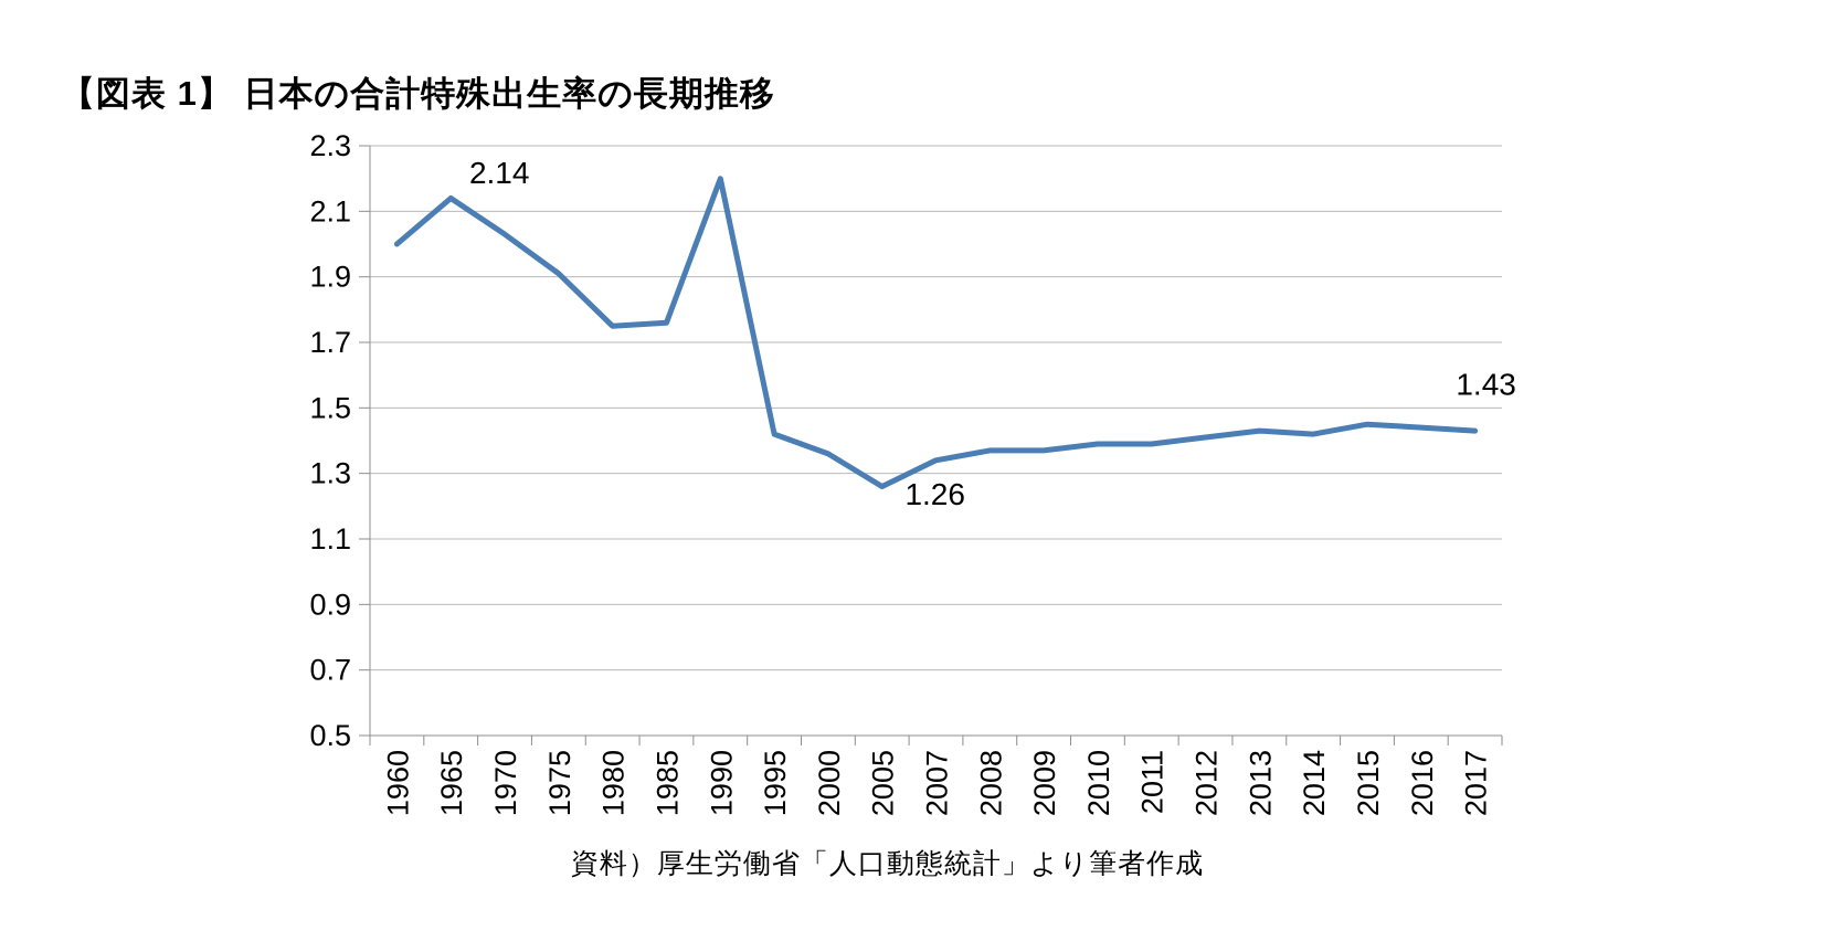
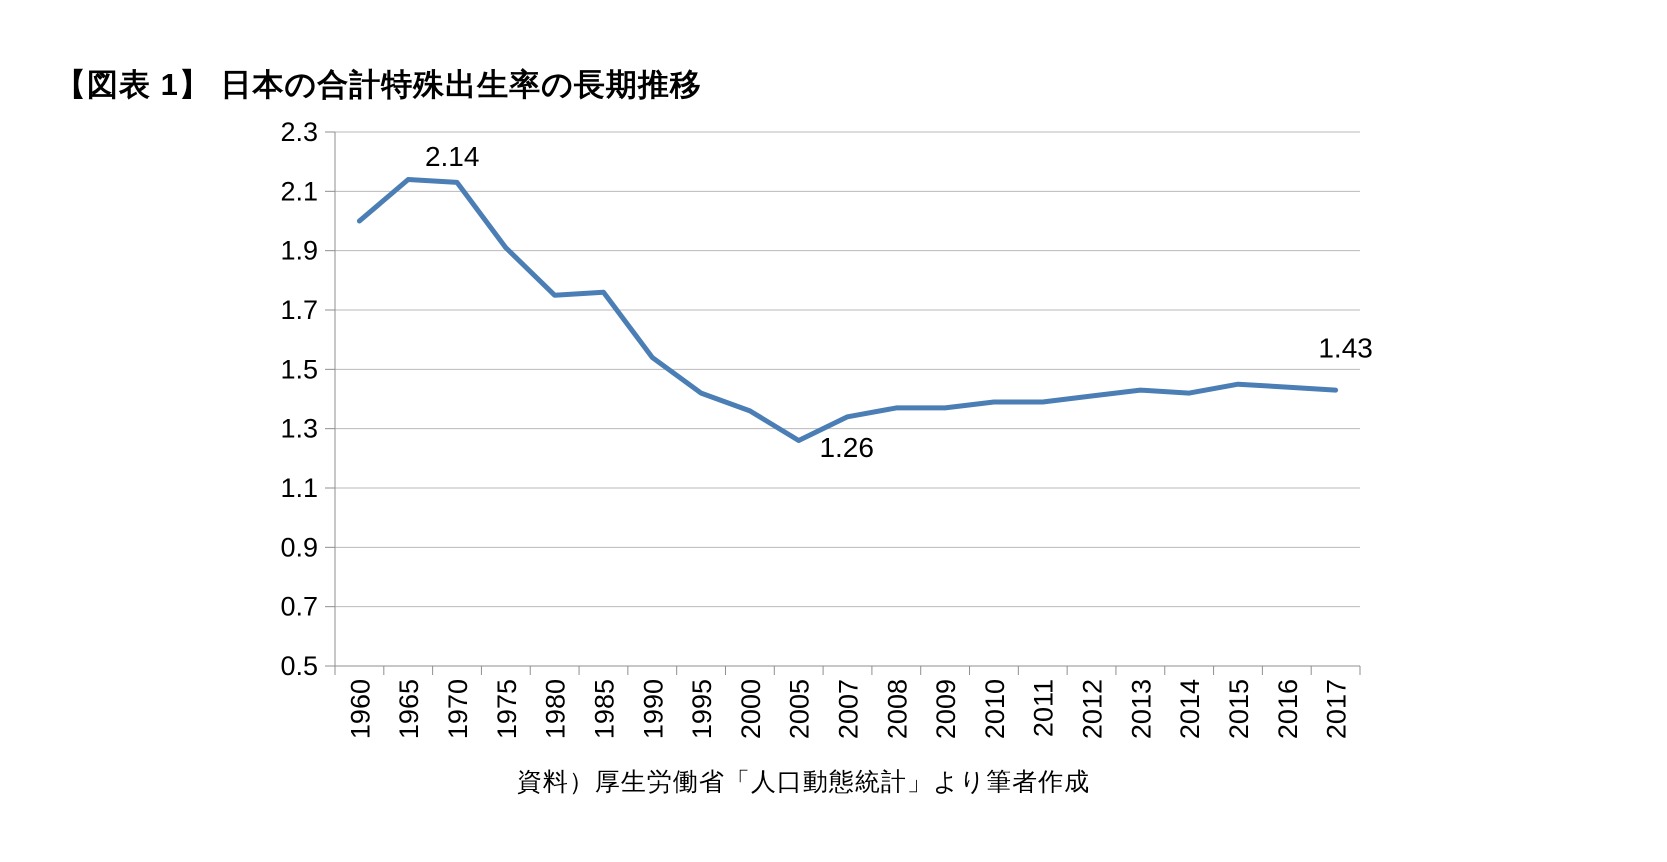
1970: 2.03 -> 2.13
1990: 2.20 -> 1.54
